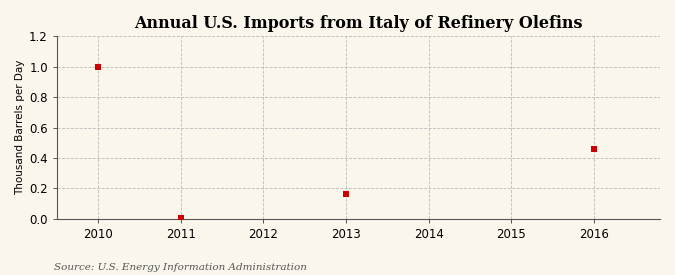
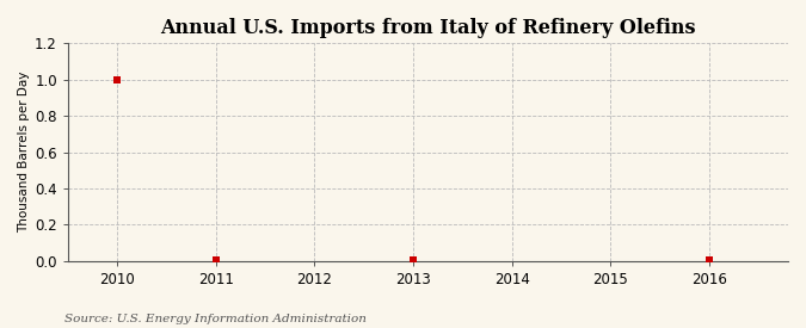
2013: 0.16 -> 0.00
2016: 0.46 -> 0.00
